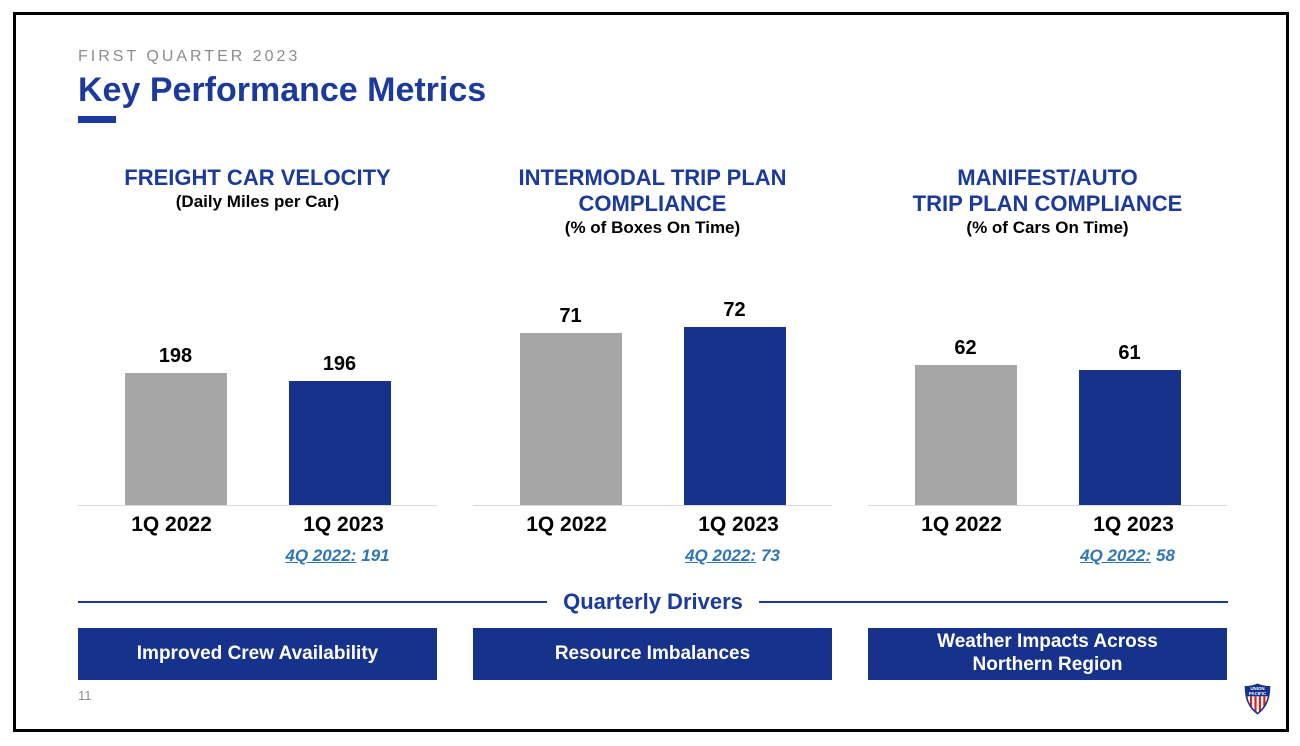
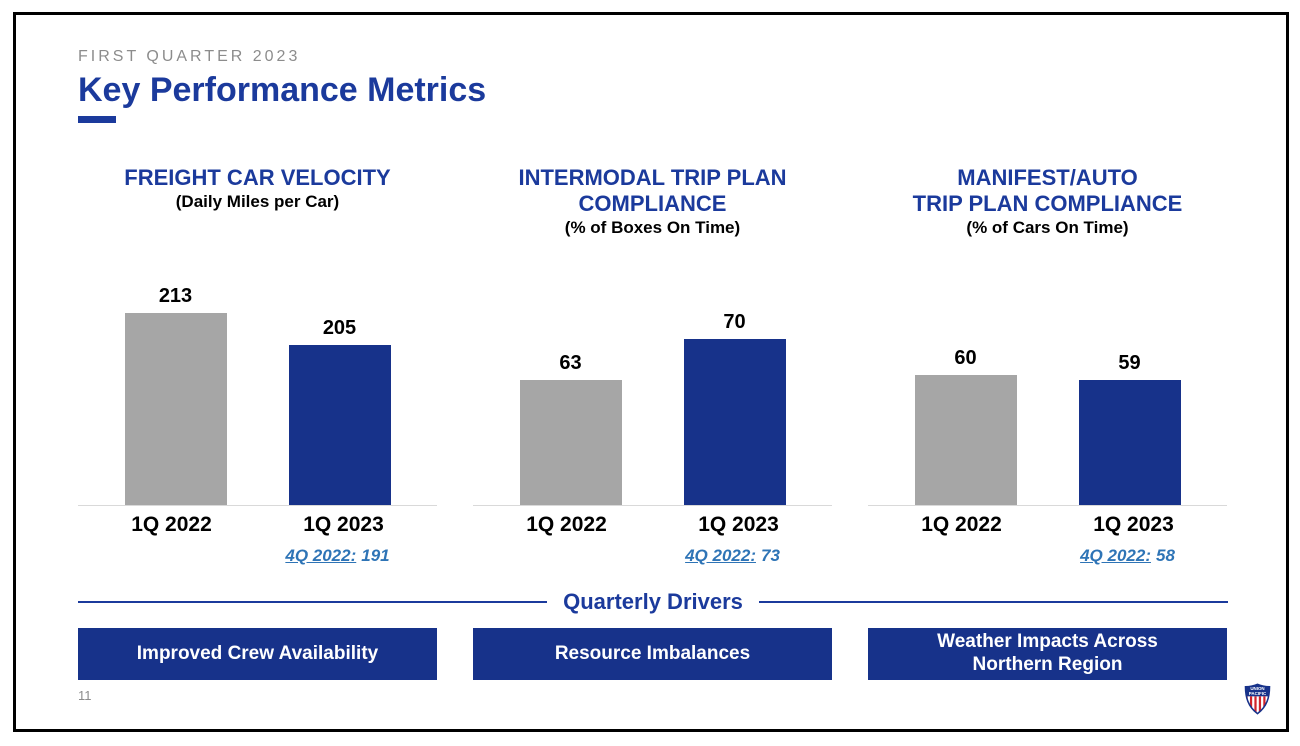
FREIGHT CAR VELOCITY/1Q 2022: 198 -> 213
FREIGHT CAR VELOCITY/1Q 2023: 196 -> 205
INTERMODAL TRIP PLAN COMPLIANCE/1Q 2022: 71 -> 63
INTERMODAL TRIP PLAN COMPLIANCE/1Q 2023: 72 -> 70
MANIFEST/AUTO TRIP PLAN COMPLIANCE/1Q 2022: 62 -> 60
MANIFEST/AUTO TRIP PLAN COMPLIANCE/1Q 2023: 61 -> 59
